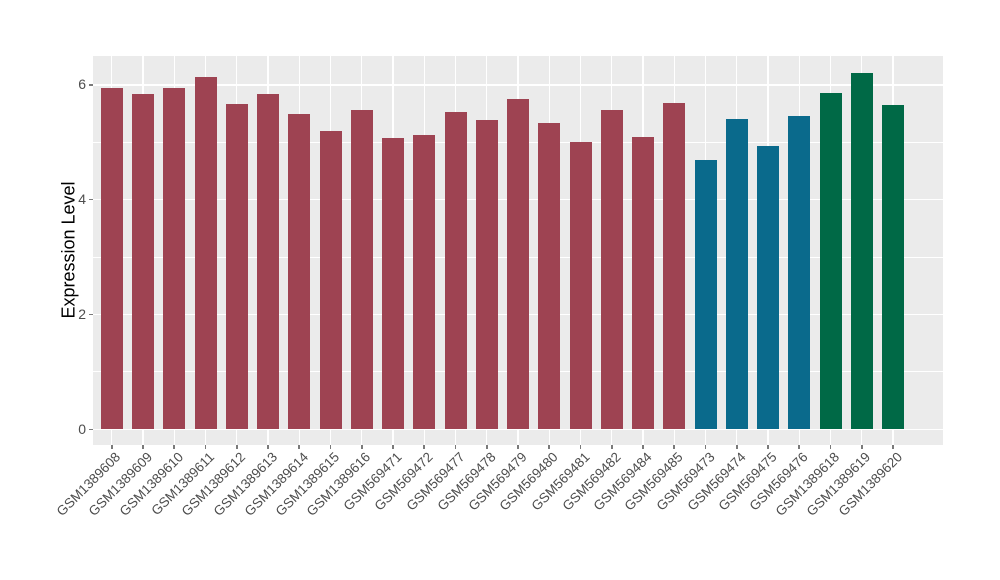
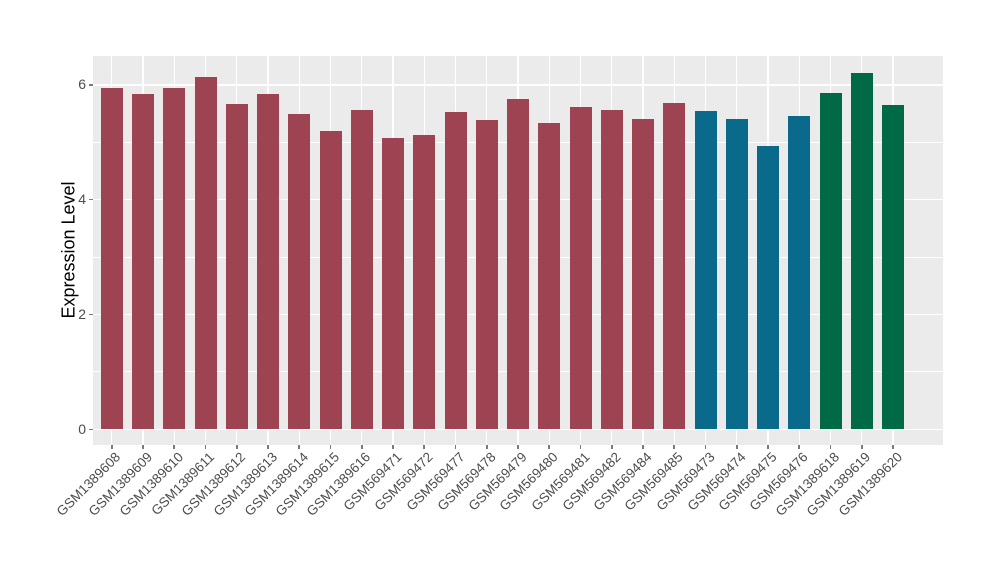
GSM569481: 5.0 -> 5.6
GSM569484: 5.1 -> 5.4
GSM569473: 4.7 -> 5.5
